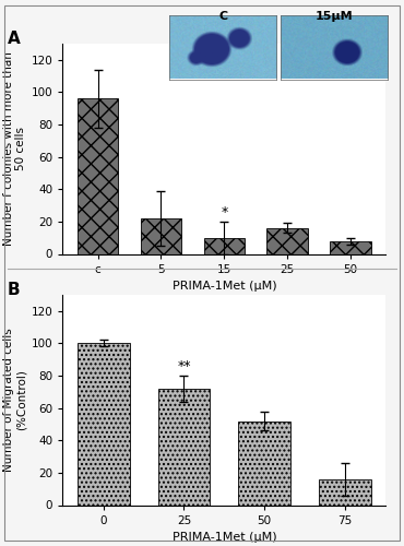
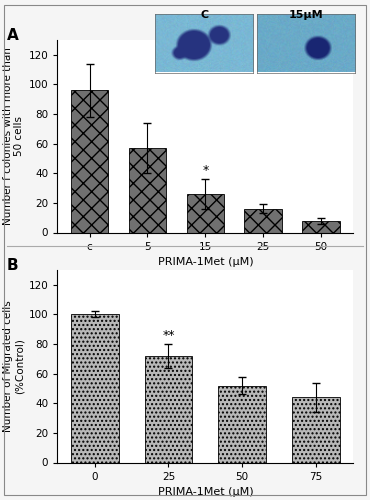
5: 22 -> 57
15: 10 -> 26
75: 16 -> 44
